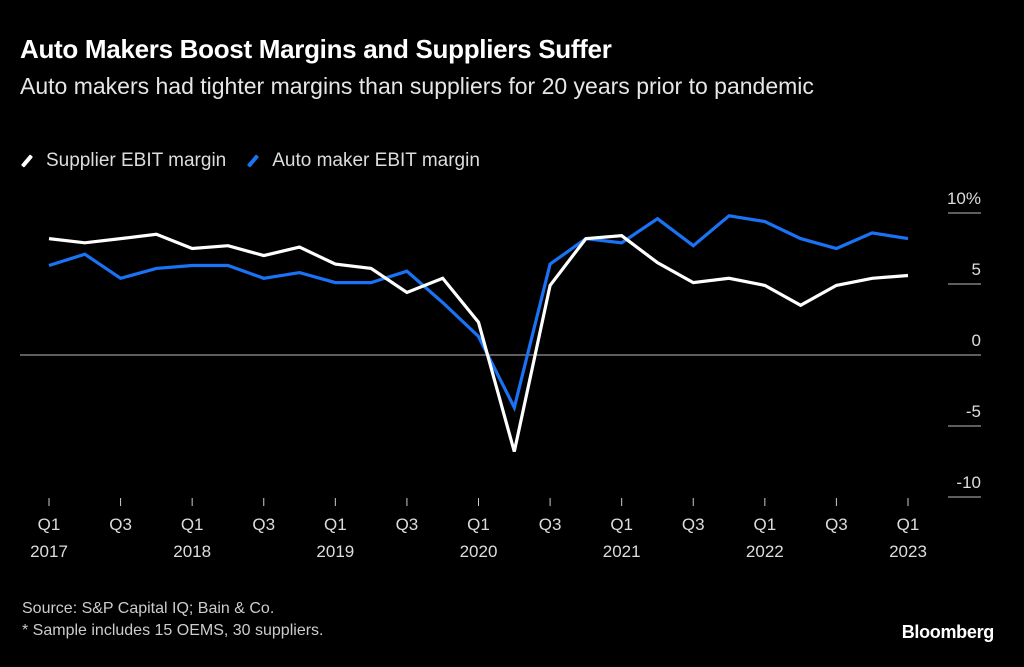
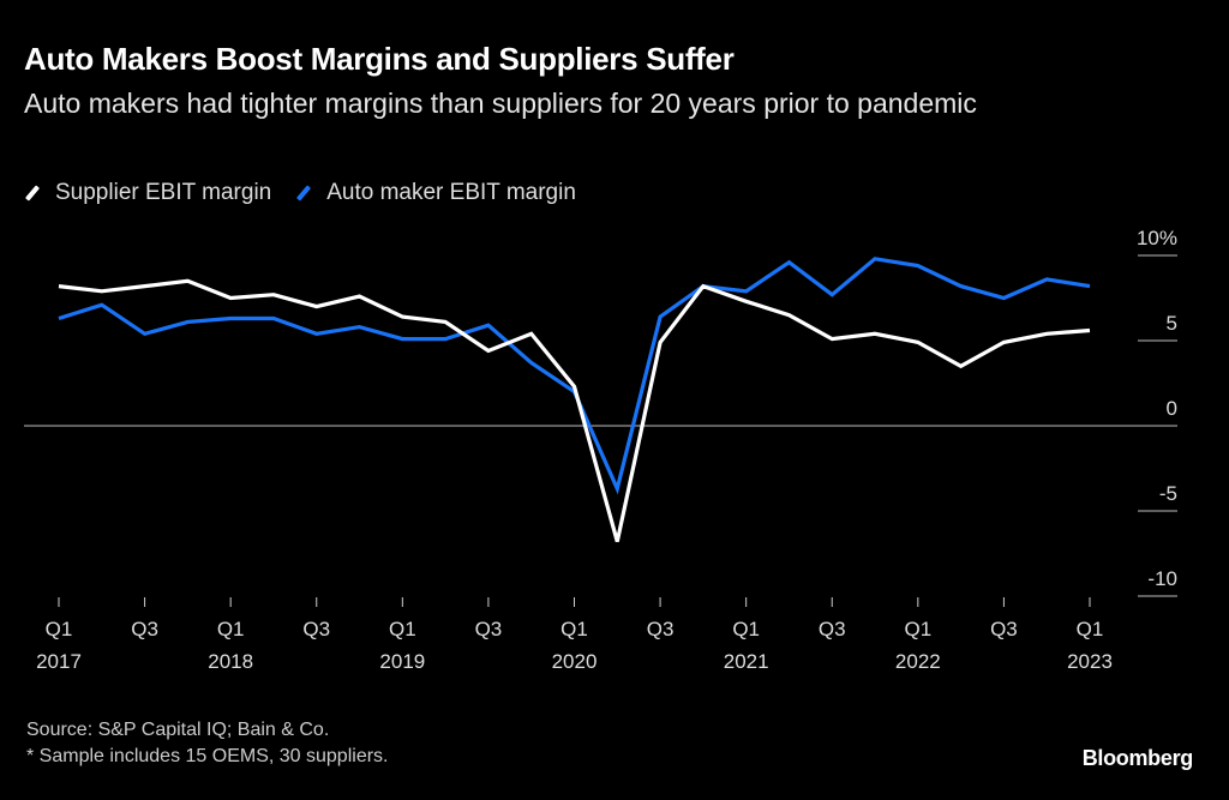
Auto maker EBIT margin/Q1 2020: 1.3% -> 2.0%
Supplier EBIT margin/Q1 2021: 8.4% -> 7.3%
